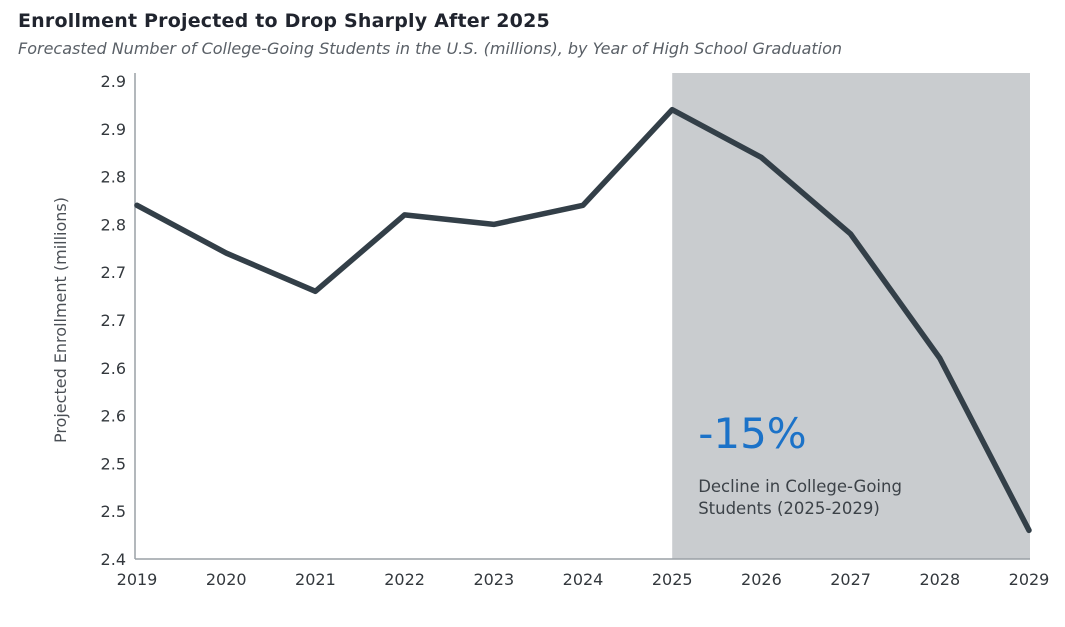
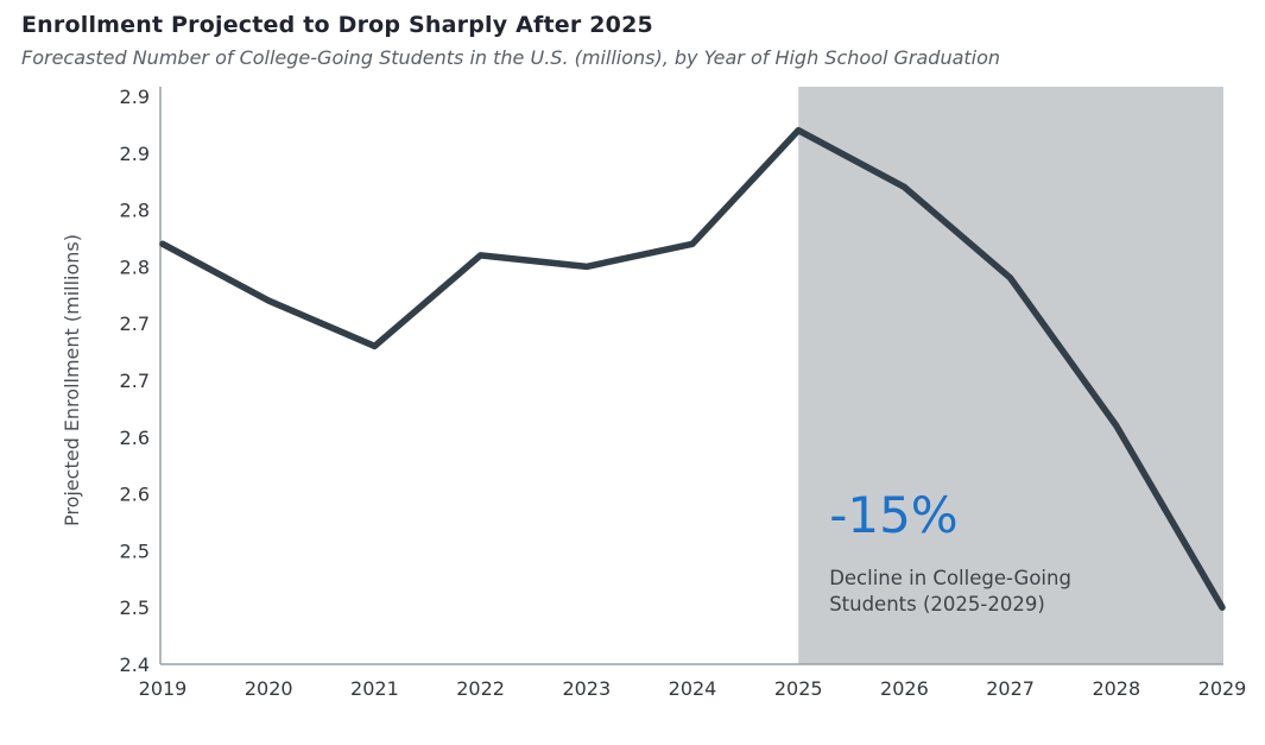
2029: 2.43 -> 2.45
